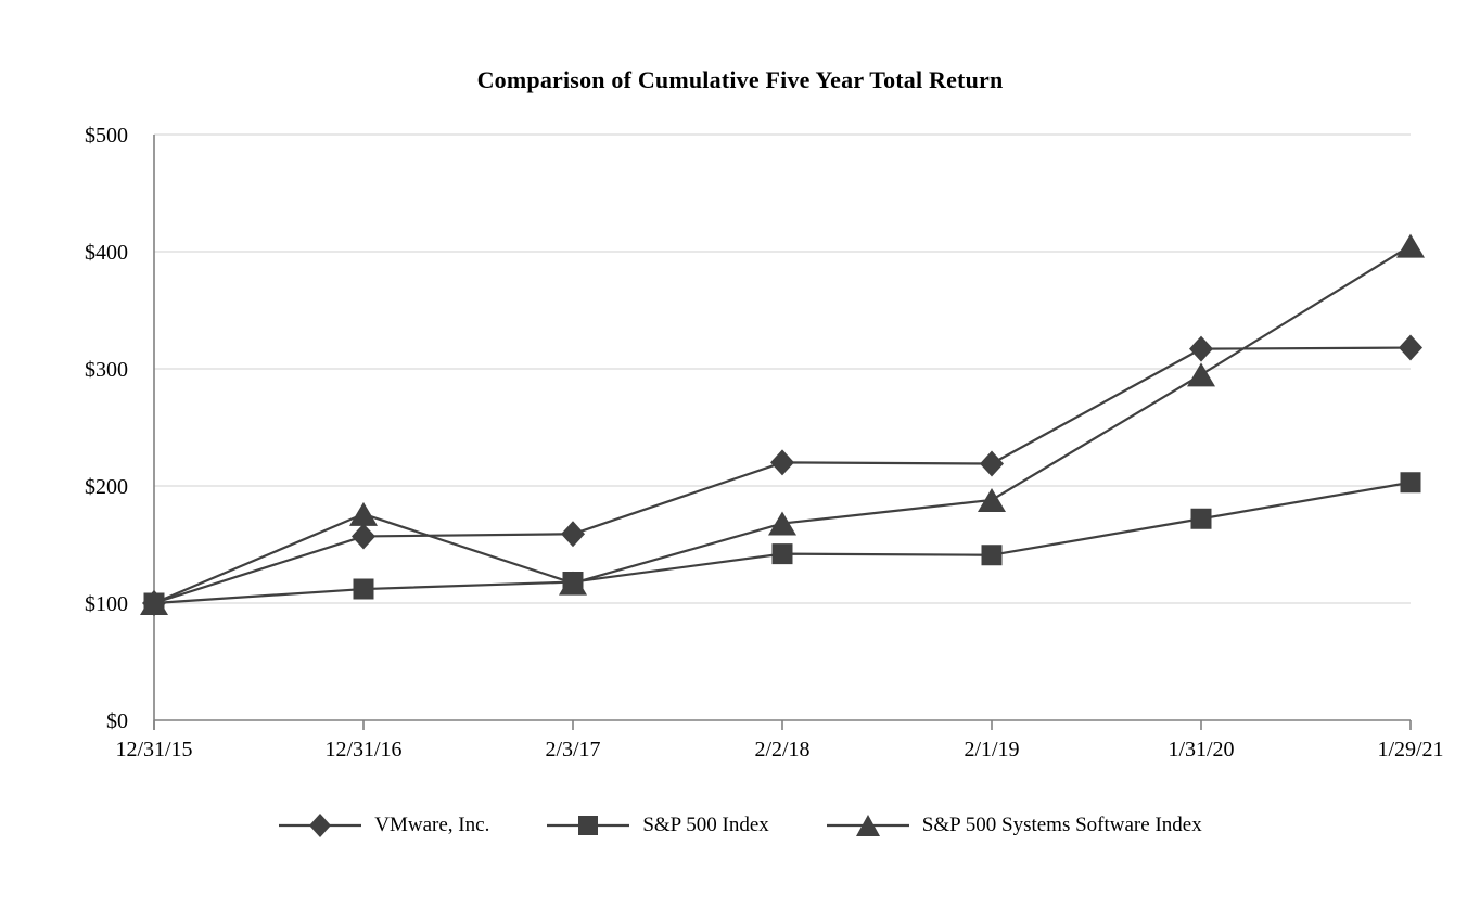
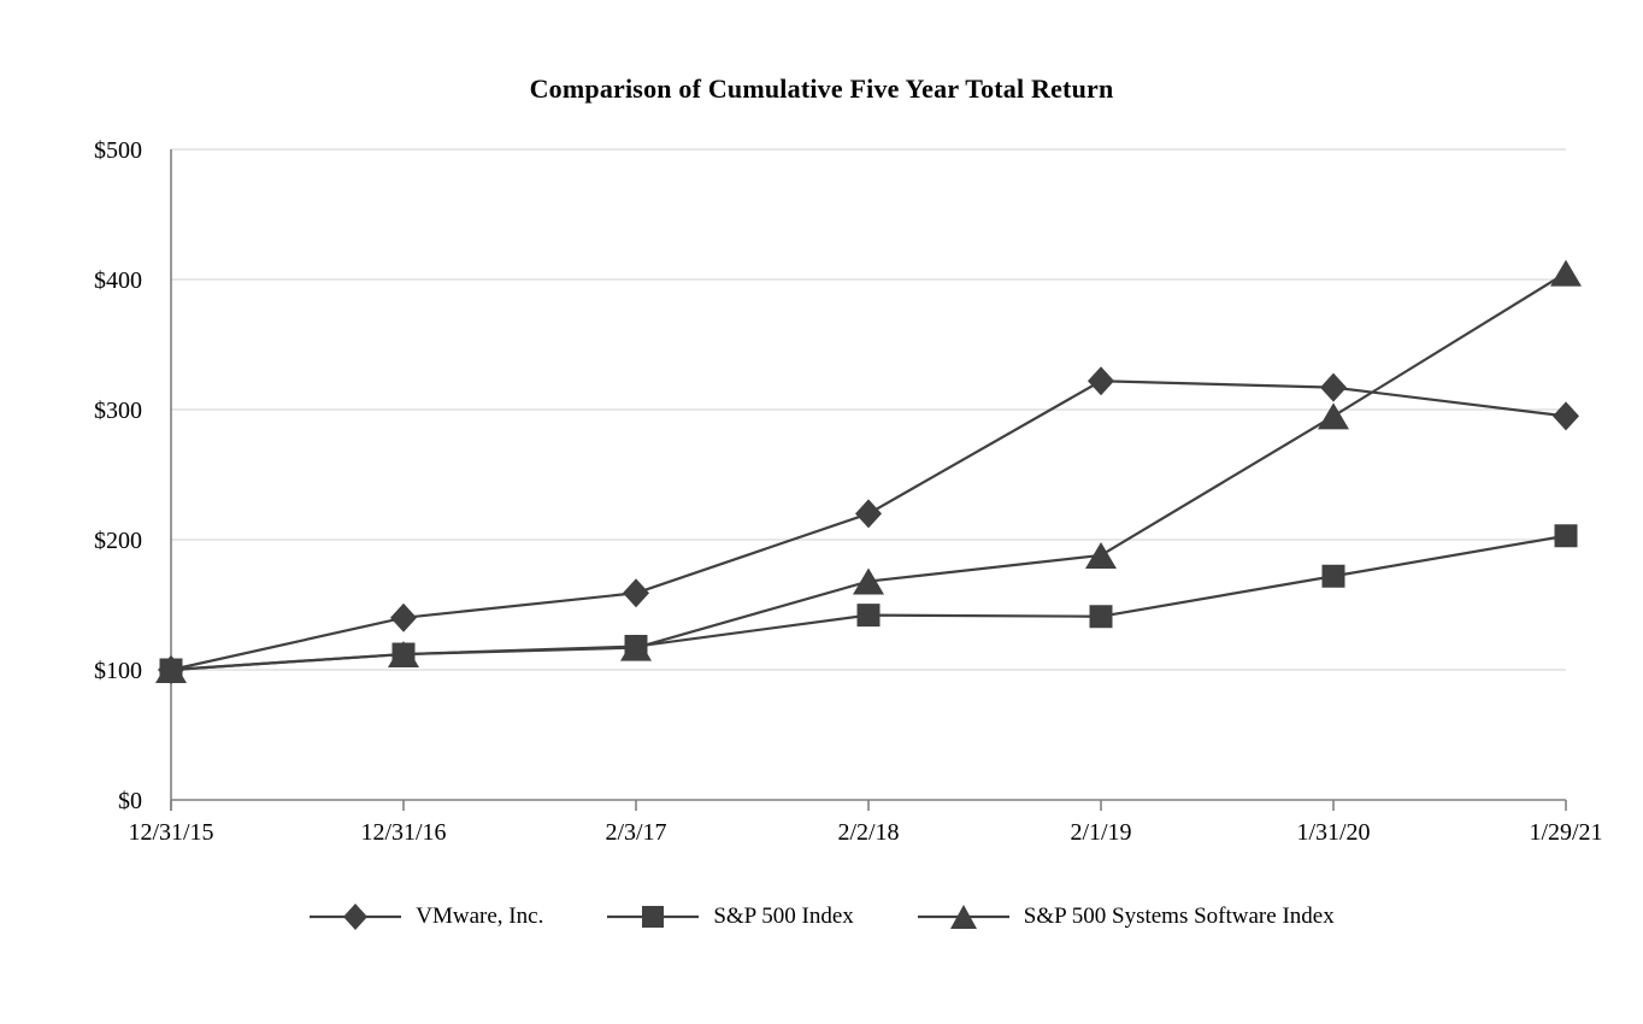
VMware, Inc./12/31/16: $157 -> $140
S&P 500 Systems Software Index/12/31/16: $176 -> $112
VMware, Inc./2/1/19: $219 -> $322
VMware, Inc./1/29/21: $318 -> $295
